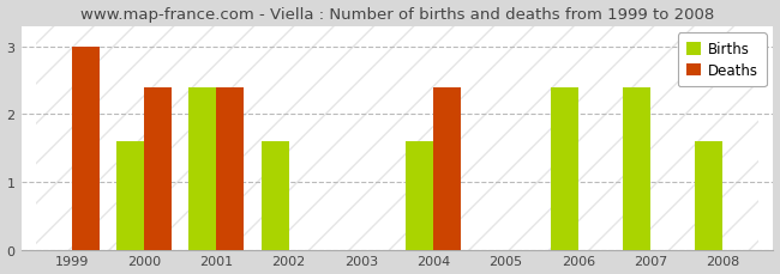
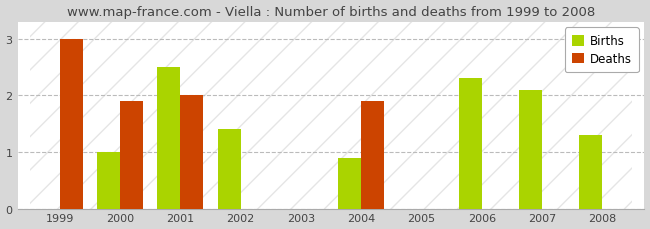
Births/2000: 1.6 -> 1.0
Deaths/2000: 2.4 -> 1.9
Births/2001: 2.4 -> 2.5
Deaths/2001: 2.4 -> 2.0
Births/2002: 1.6 -> 1.4
Births/2004: 1.6 -> 0.9
Deaths/2004: 2.4 -> 1.9
Births/2006: 2.4 -> 2.3
Births/2007: 2.4 -> 2.1
Births/2008: 1.6 -> 1.3
